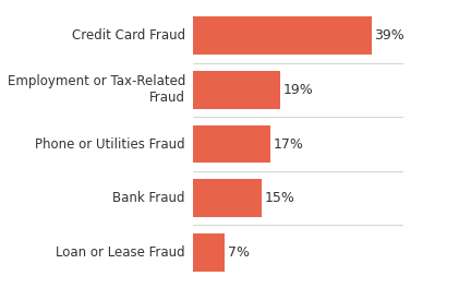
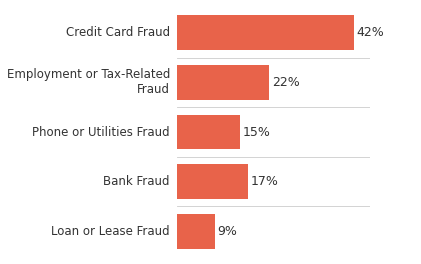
Credit Card Fraud: 39% -> 42%
Employment or Tax-Related Fraud: 19% -> 22%
Phone or Utilities Fraud: 17% -> 15%
Bank Fraud: 15% -> 17%
Loan or Lease Fraud: 7% -> 9%
